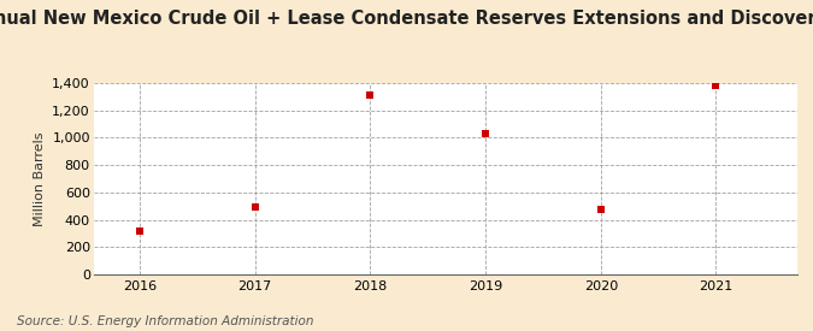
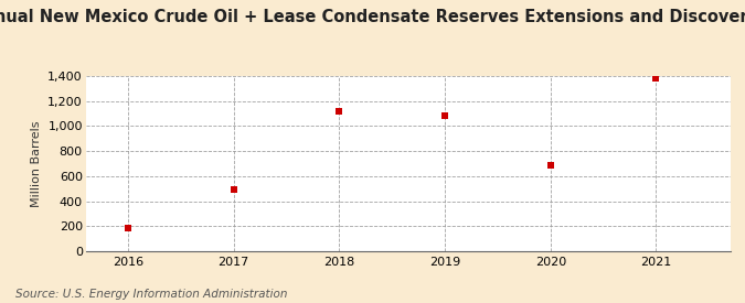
2016: 320 -> 190
2018: 1,310 -> 1,120
2019: 1,030 -> 1,080
2020: 480 -> 690
